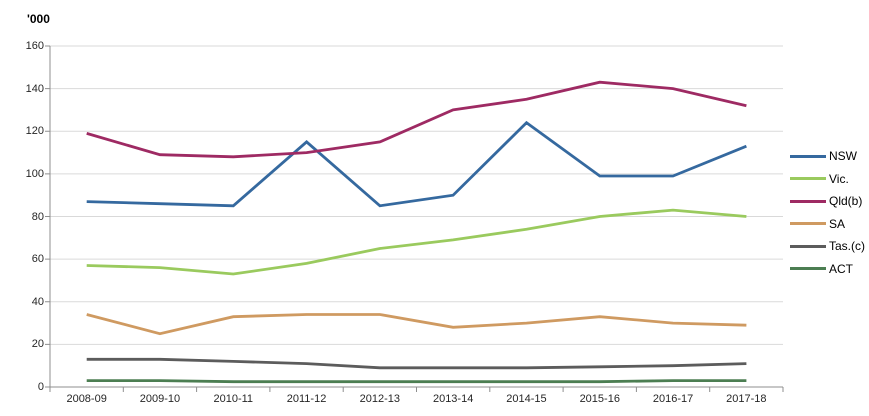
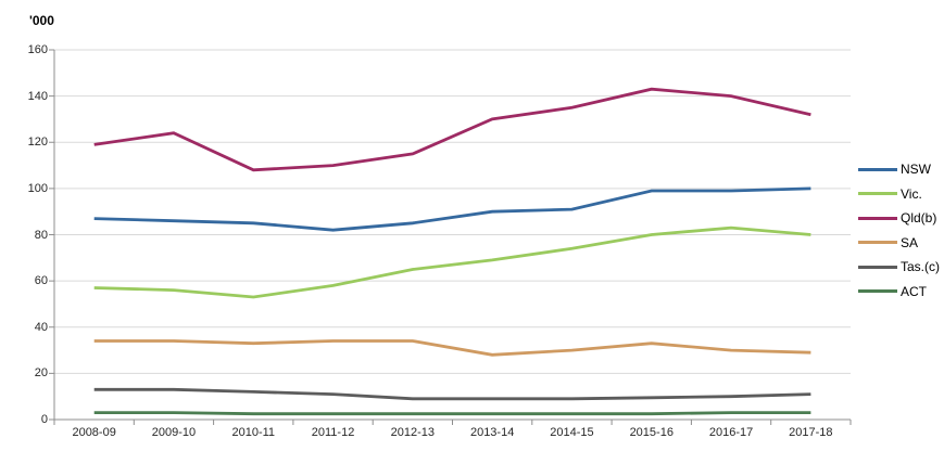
Qld(b)/2009-10: 109 -> 124
SA/2009-10: 25 -> 34
NSW/2011-12: 115 -> 82
NSW/2014-15: 124 -> 91
NSW/2017-18: 113 -> 100
